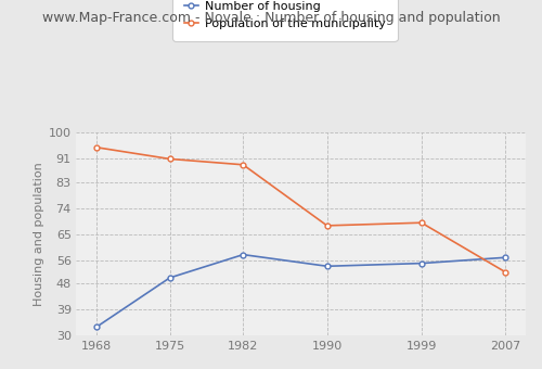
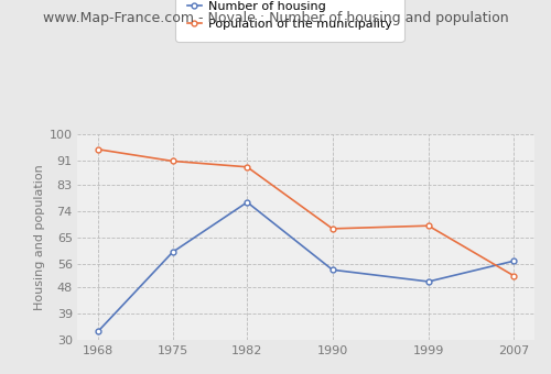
Number of housing/1975: 50 -> 60
Number of housing/1982: 58 -> 77
Number of housing/1999: 55 -> 50
